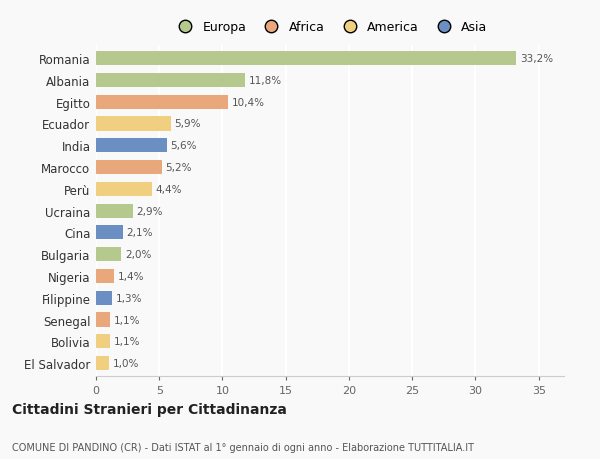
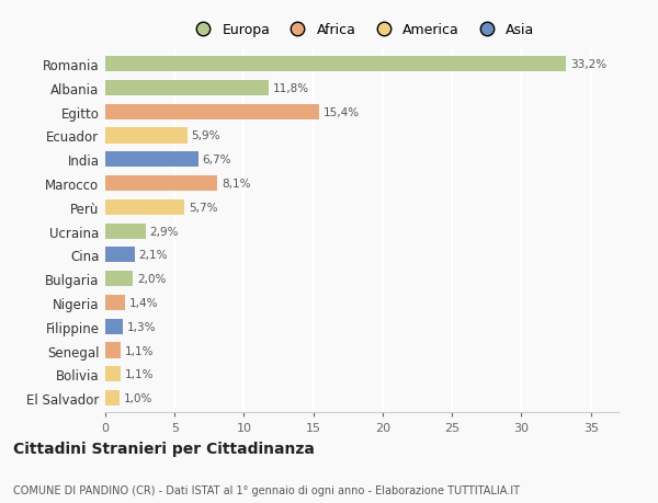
Egitto: 10,4% -> 15,4%
India: 5,6% -> 6,7%
Marocco: 5,2% -> 8,1%
Perù: 4,4% -> 5,7%
